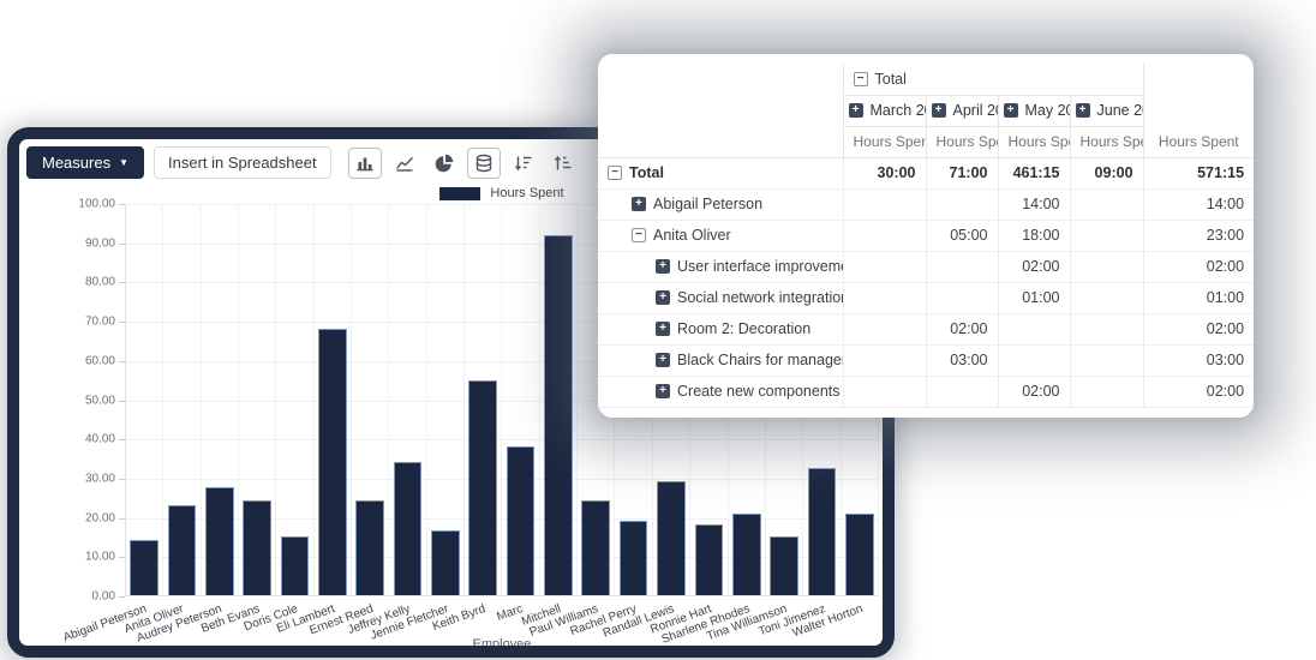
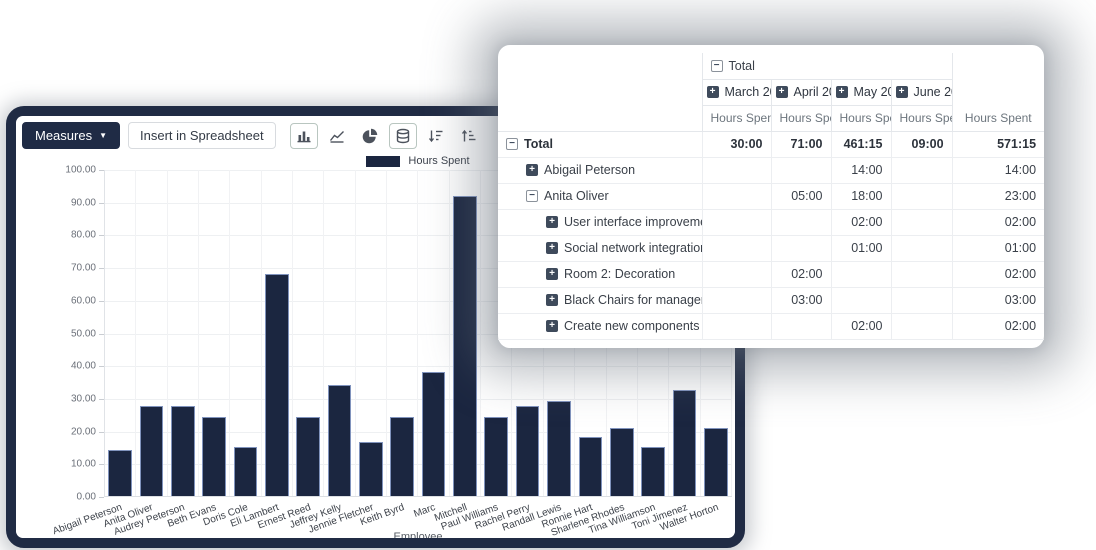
Anita Oliver: 23 -> 28
Keith Byrd: 55 -> 24
Rachel Perry: 19 -> 28
